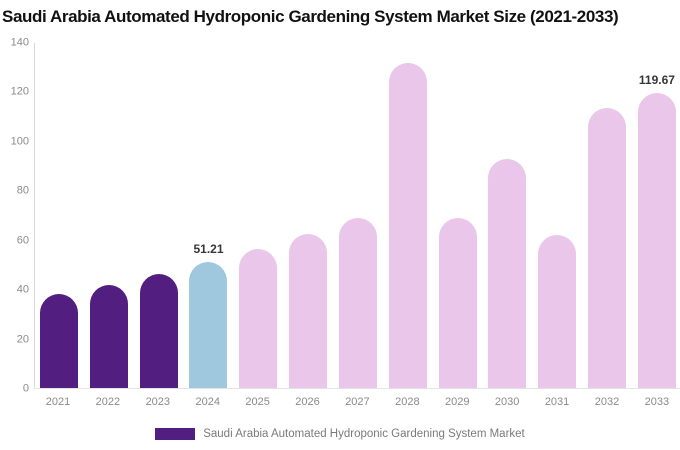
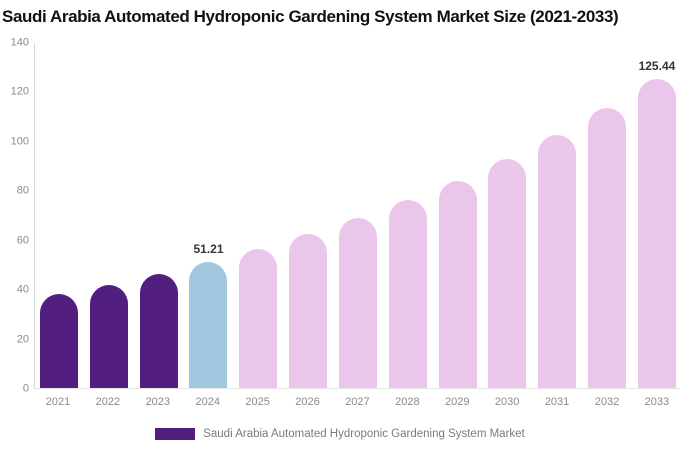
2028: 132 -> 76
2029: 69 -> 84
2031: 62 -> 103
2033: 119.67 -> 125.44
